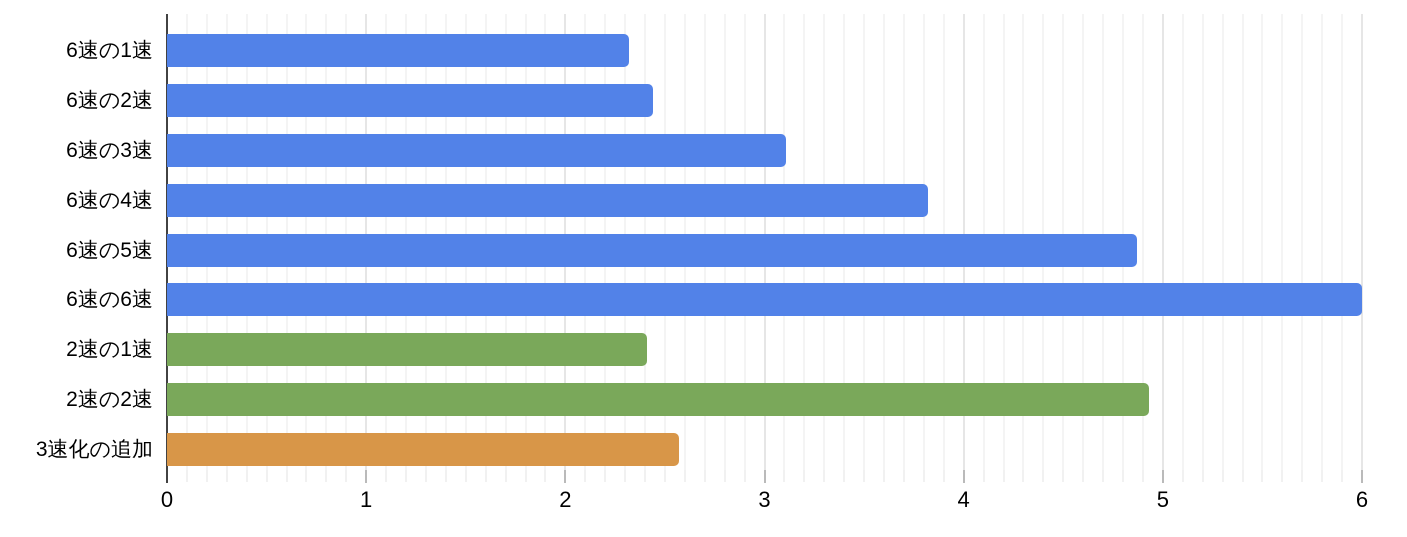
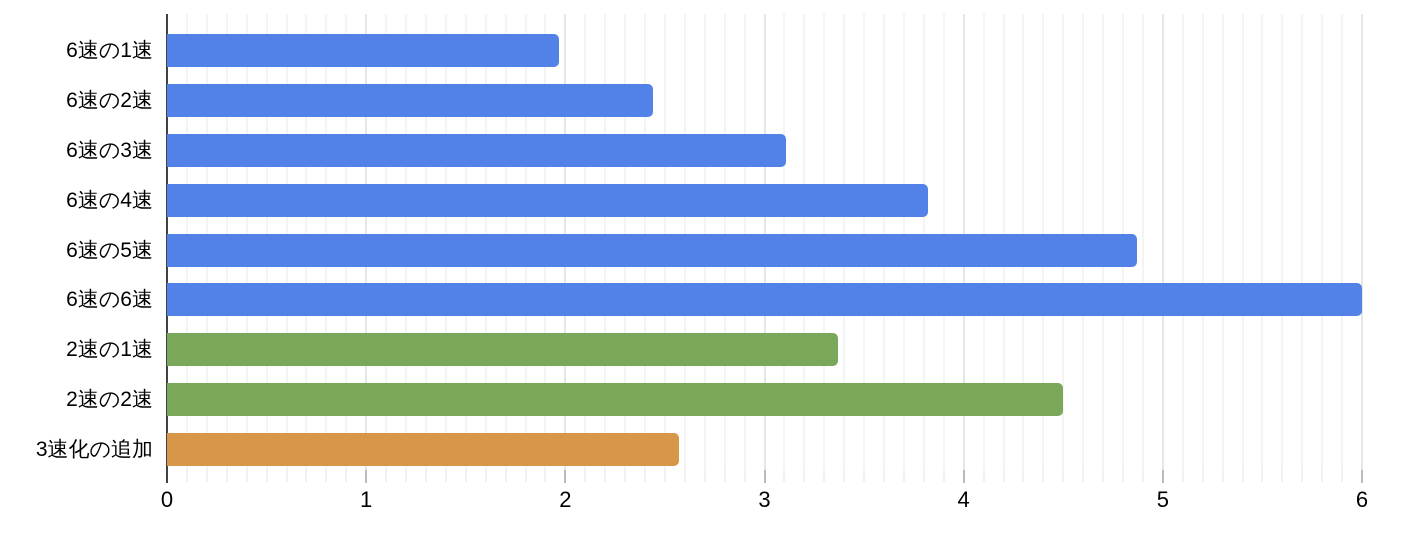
6速の1速: 2.32 -> 1.97
2速の1速: 2.41 -> 3.37
2速の2速: 4.93 -> 4.50
